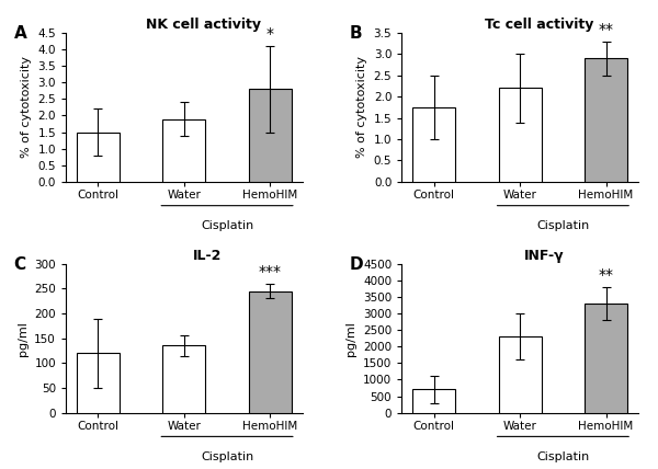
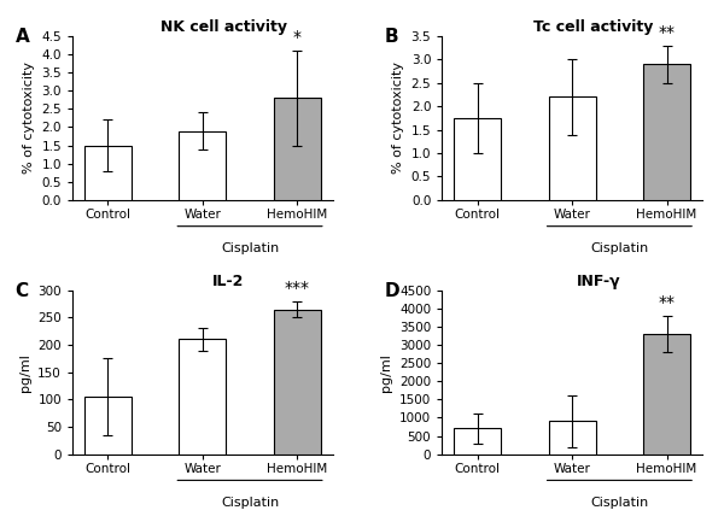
IL-2/Control: 120 -> 105
IL-2/Water: 135 -> 210
IL-2/HemoHIM: 245 -> 265
INF-γ/Water: 2300 -> 900
